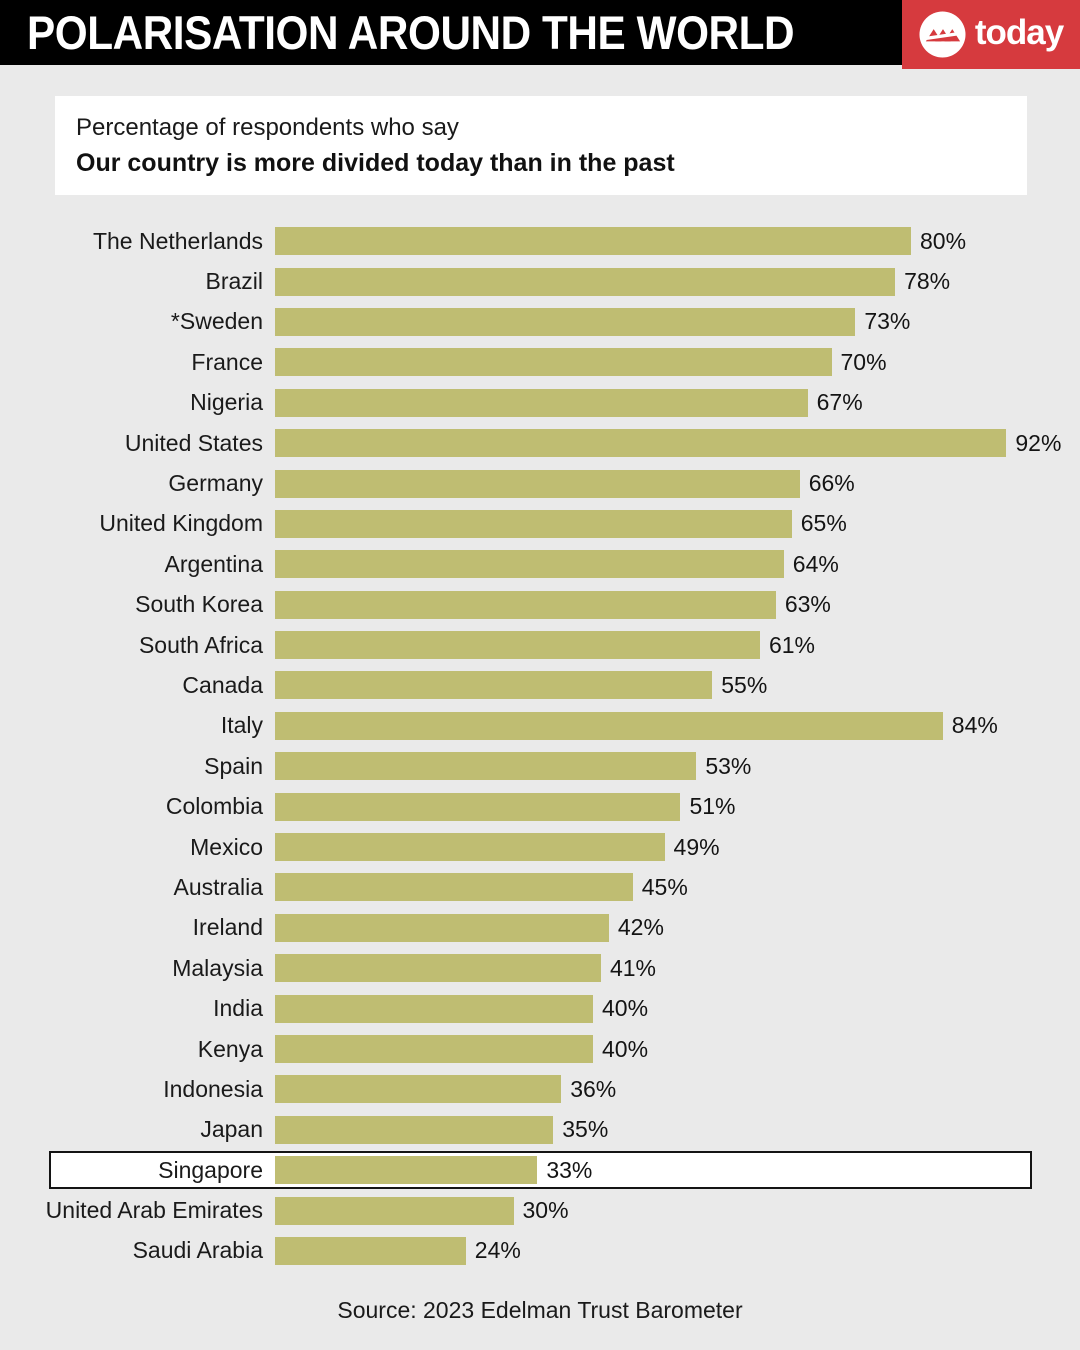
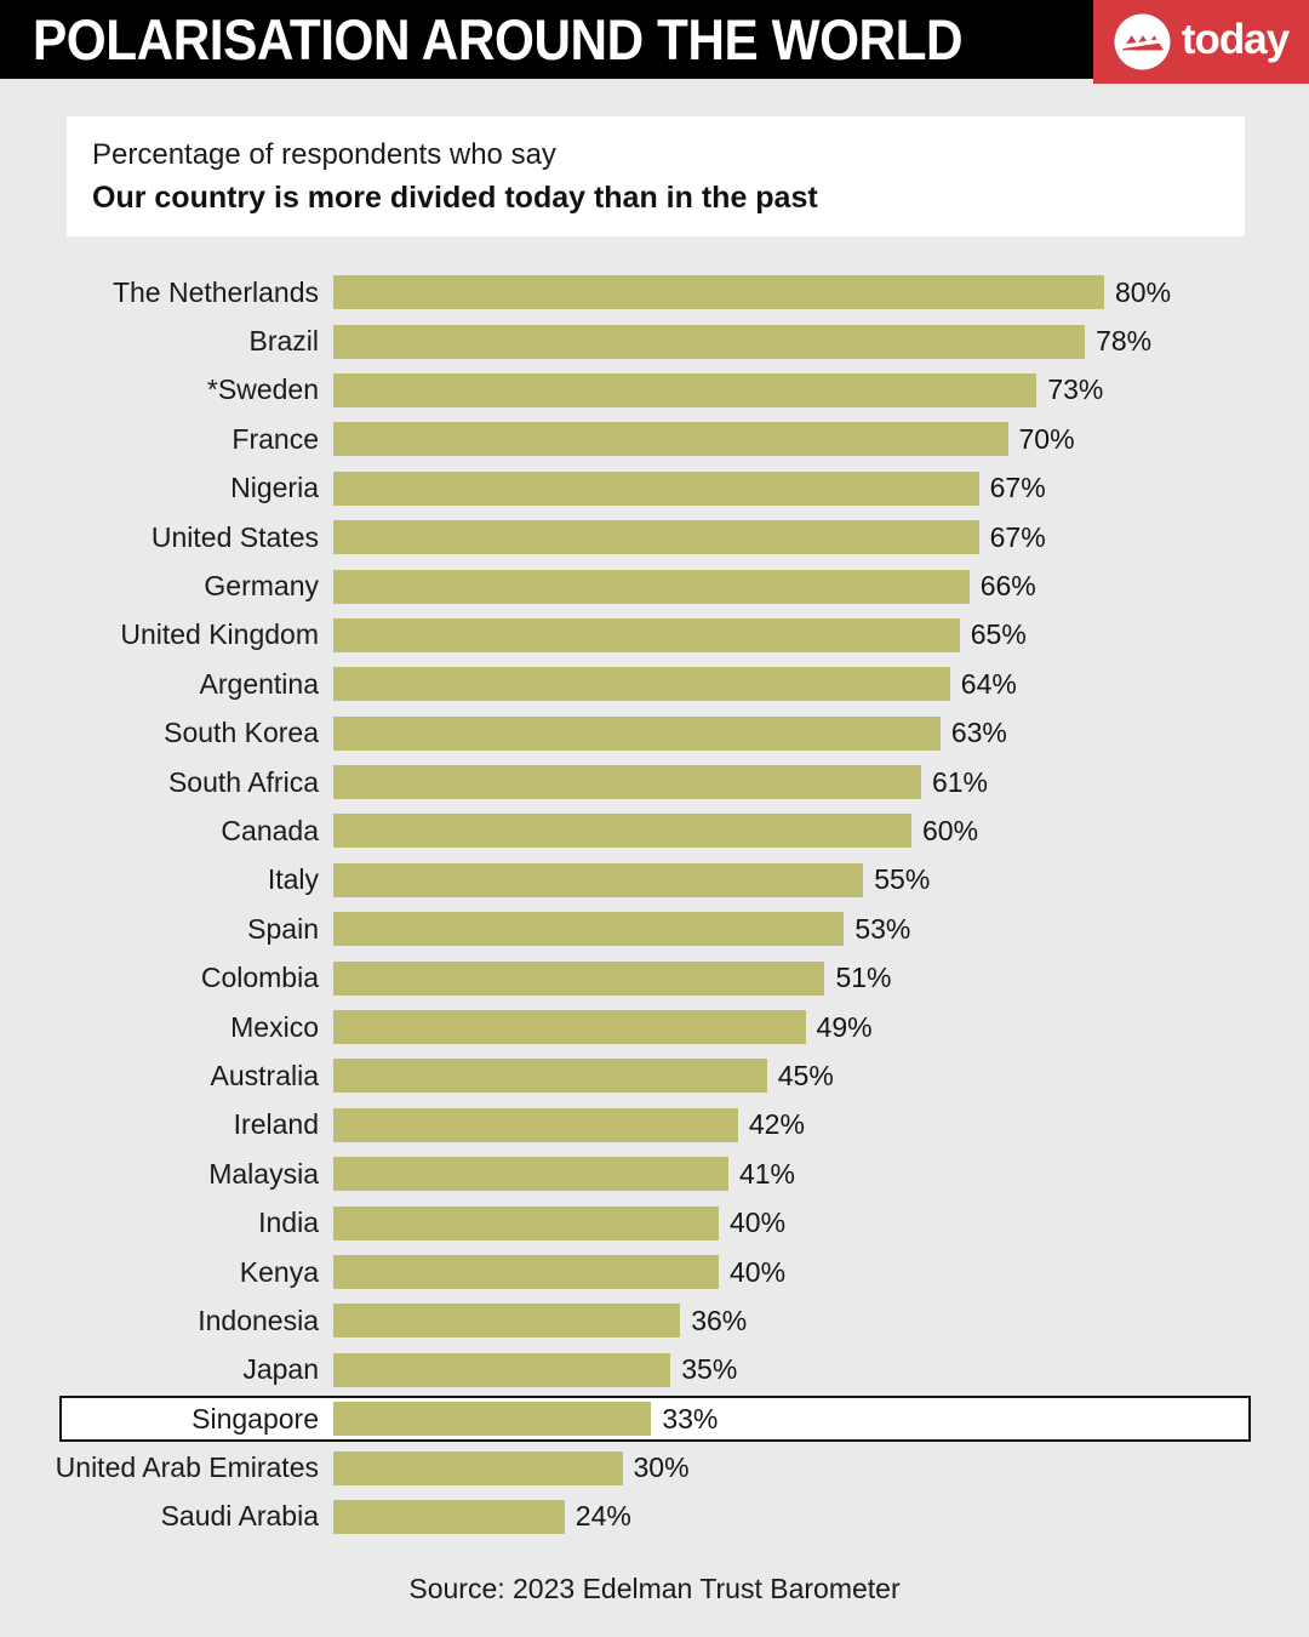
United States: 92% -> 67%
Canada: 55% -> 60%
Italy: 84% -> 55%
